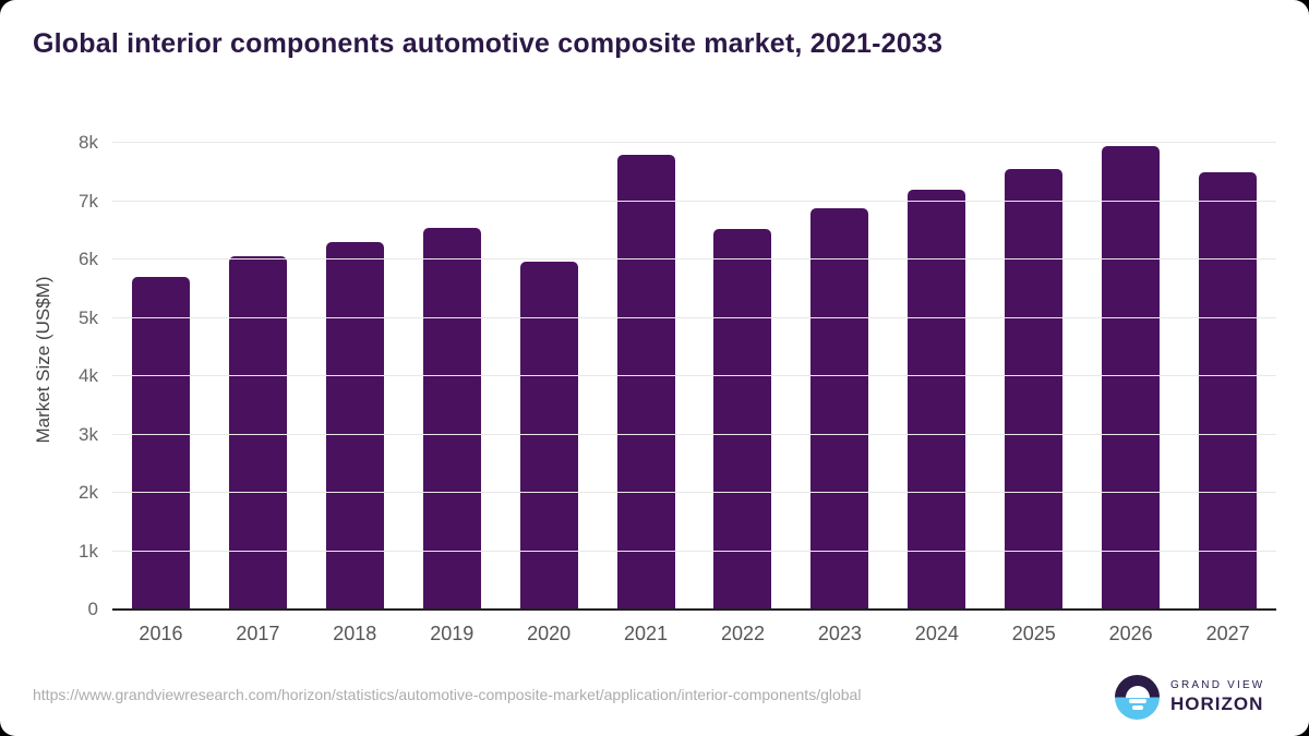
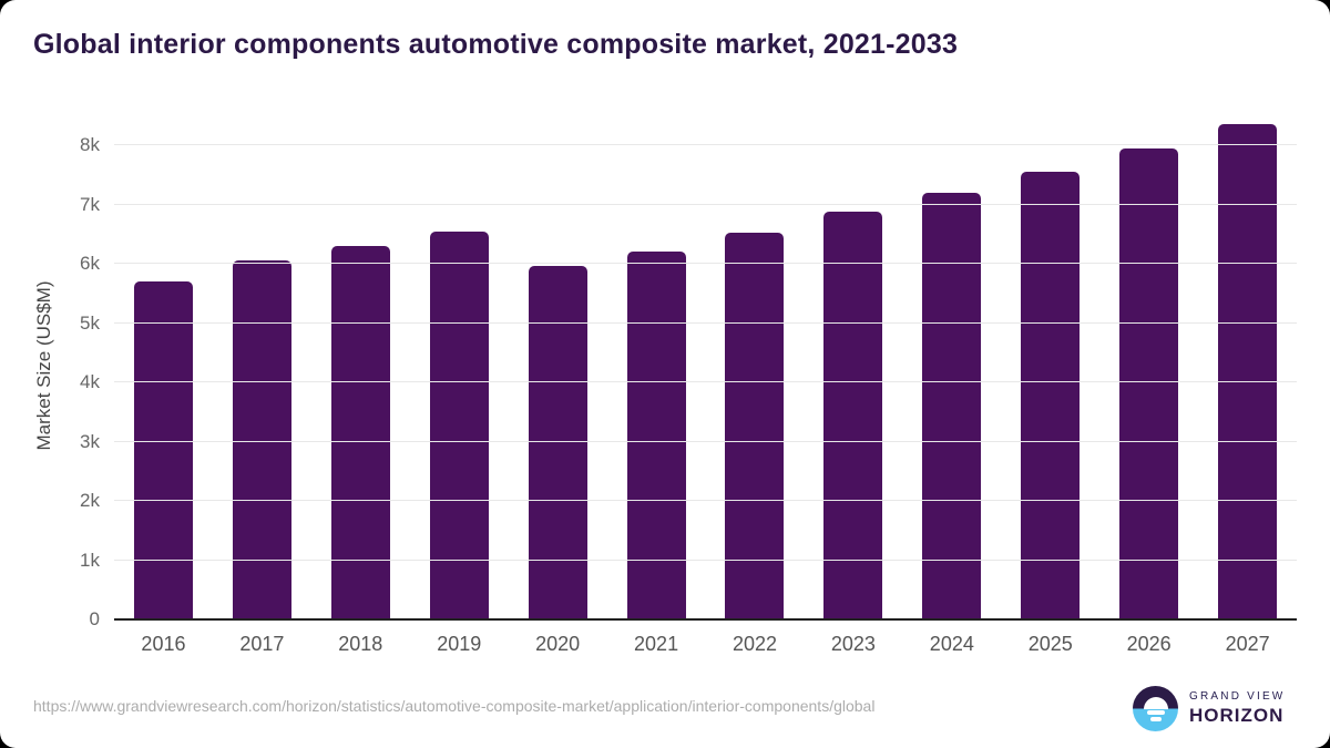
2021: 7.8k -> 6.2k
2027: 7.5k -> 8.4k
